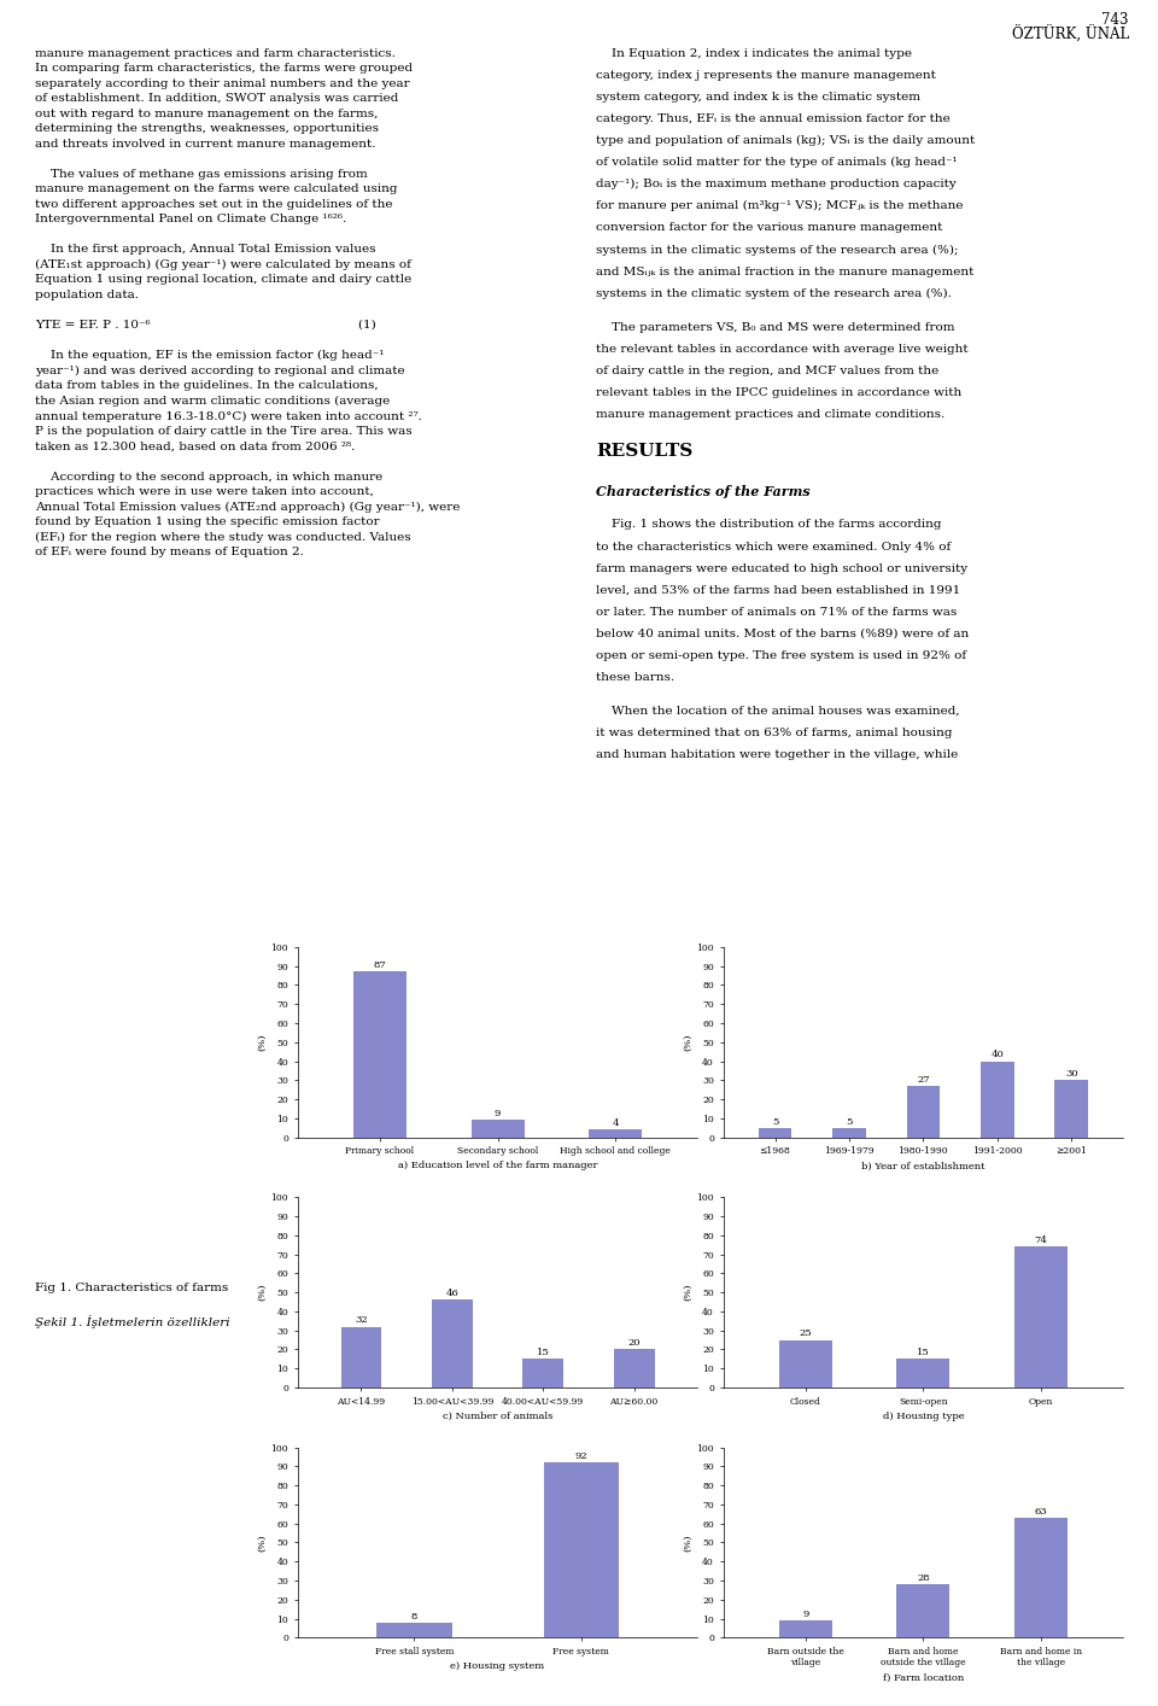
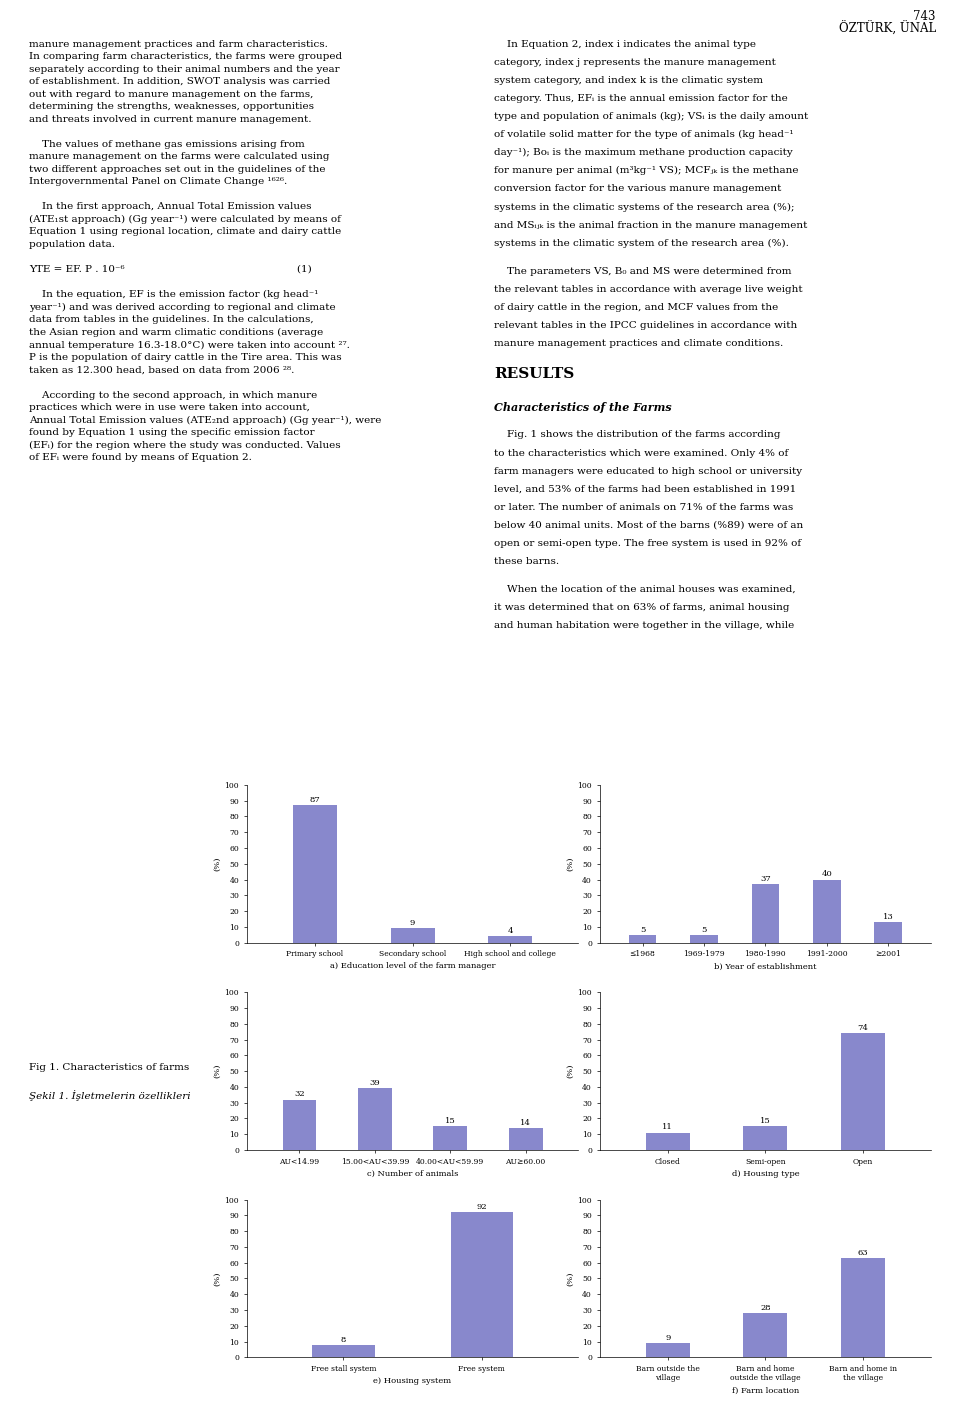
1980-1990: 27 -> 37
≥2001: 30 -> 13
15.00<AU<39.99: 46 -> 39
AU≥60.00: 20 -> 14
Closed: 25 -> 11
